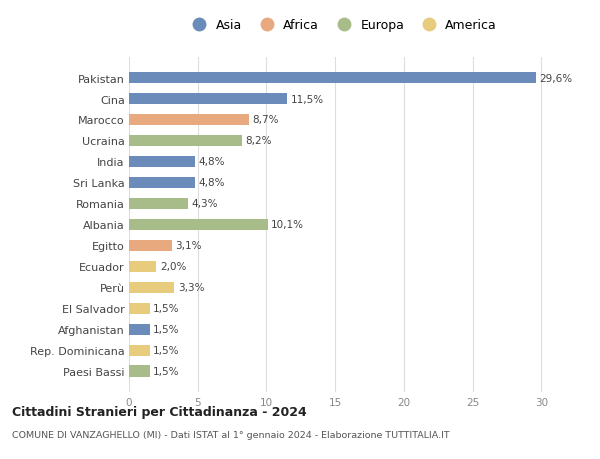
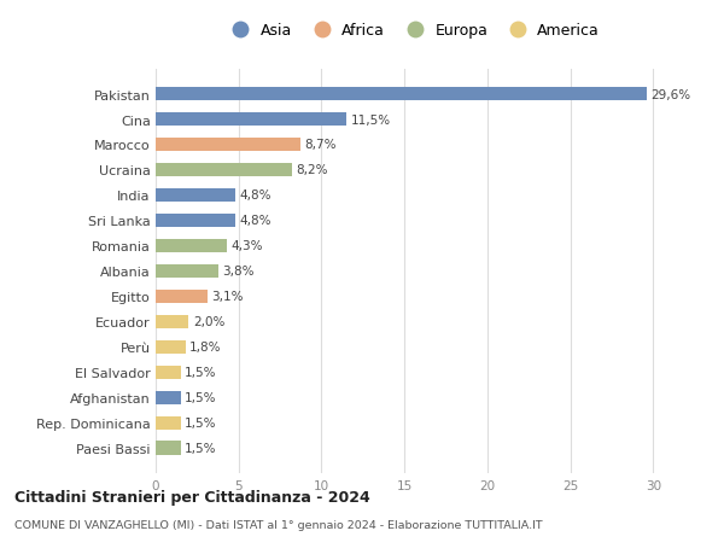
Albania: 10,1% -> 3,8%
Perù: 3,3% -> 1,8%
